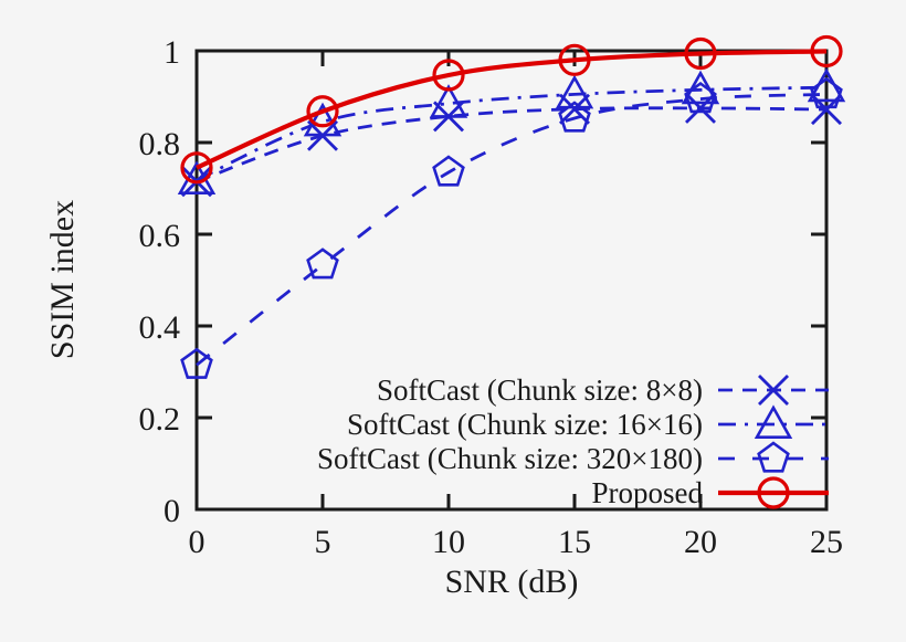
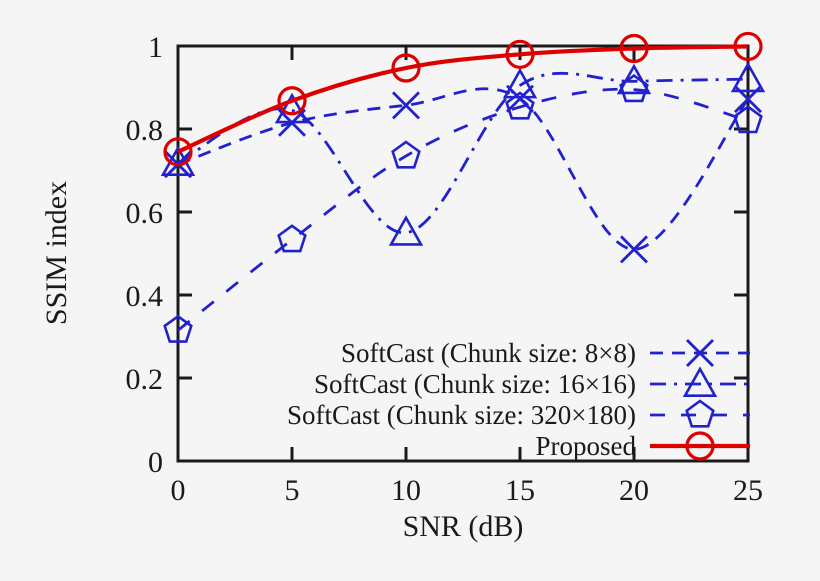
SoftCast (Chunk size: 16×16)/10: 0.89 -> 0.55
SoftCast (Chunk size: 8×8)/20: 0.88 -> 0.51
SoftCast (Chunk size: 320×180)/25: 0.91 -> 0.82
